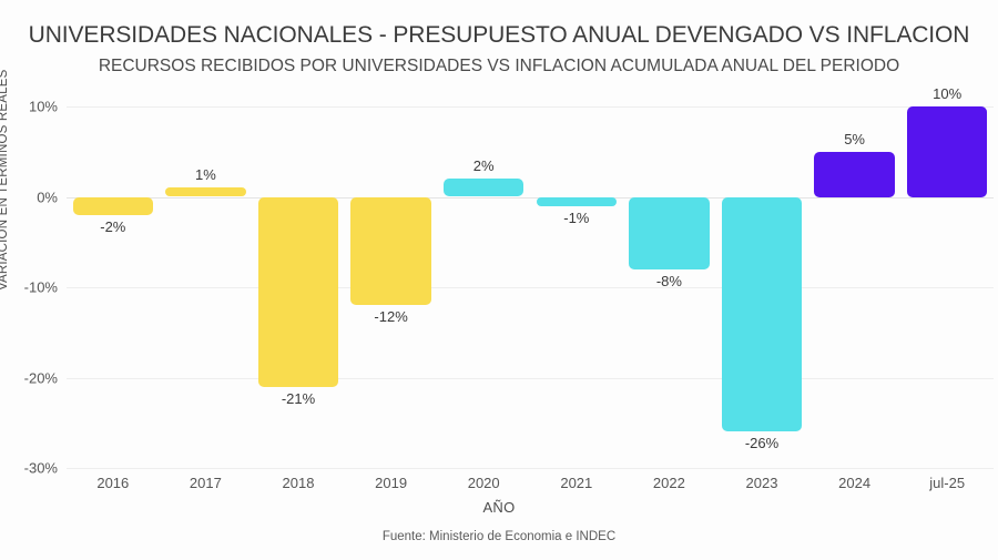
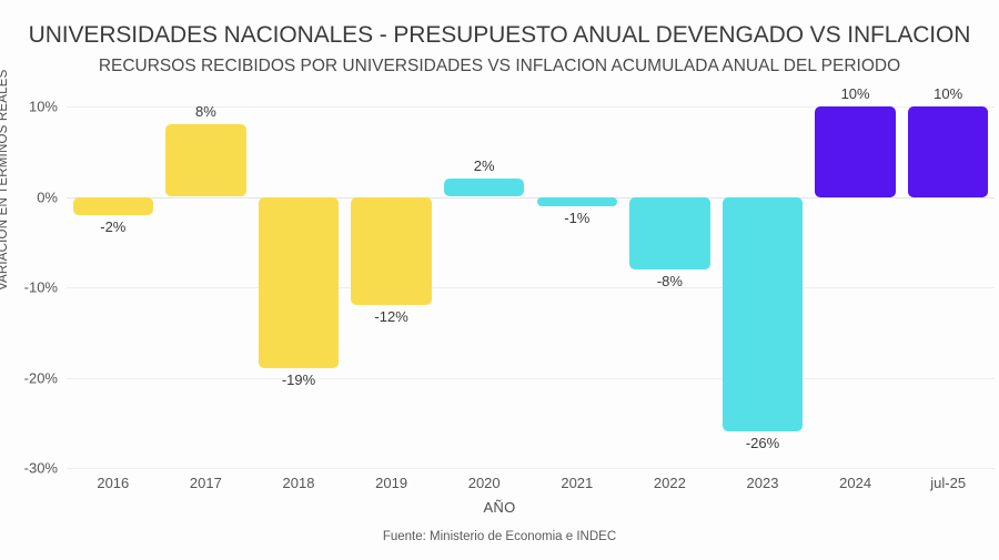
2017: 1% -> 8%
2018: -21% -> -19%
2024: 5% -> 10%
